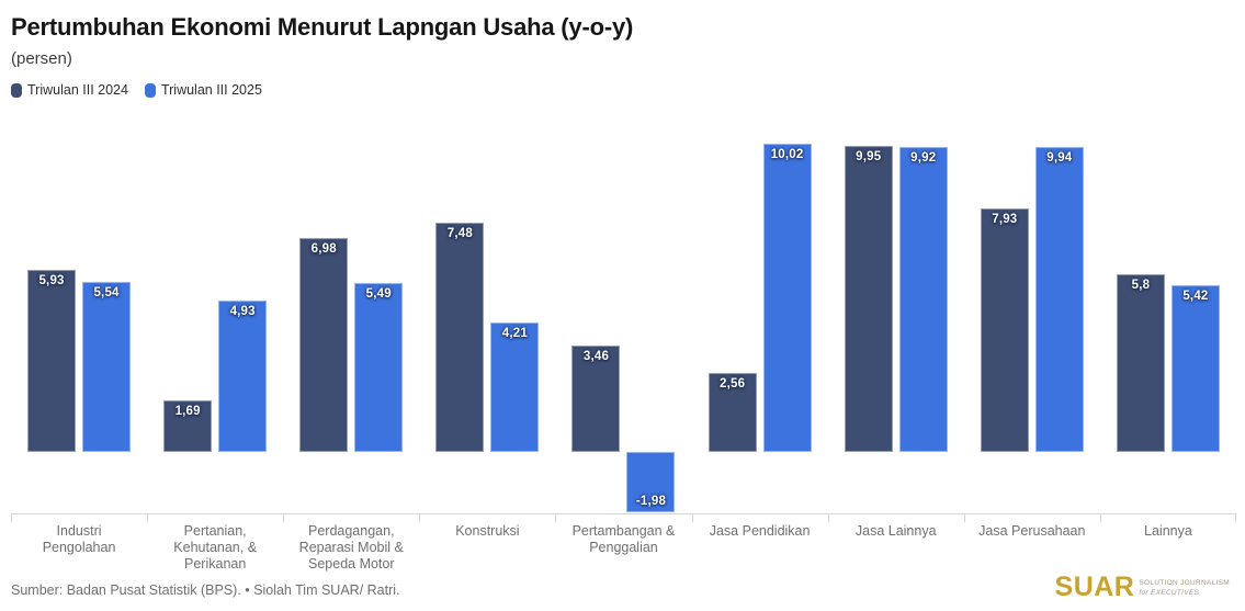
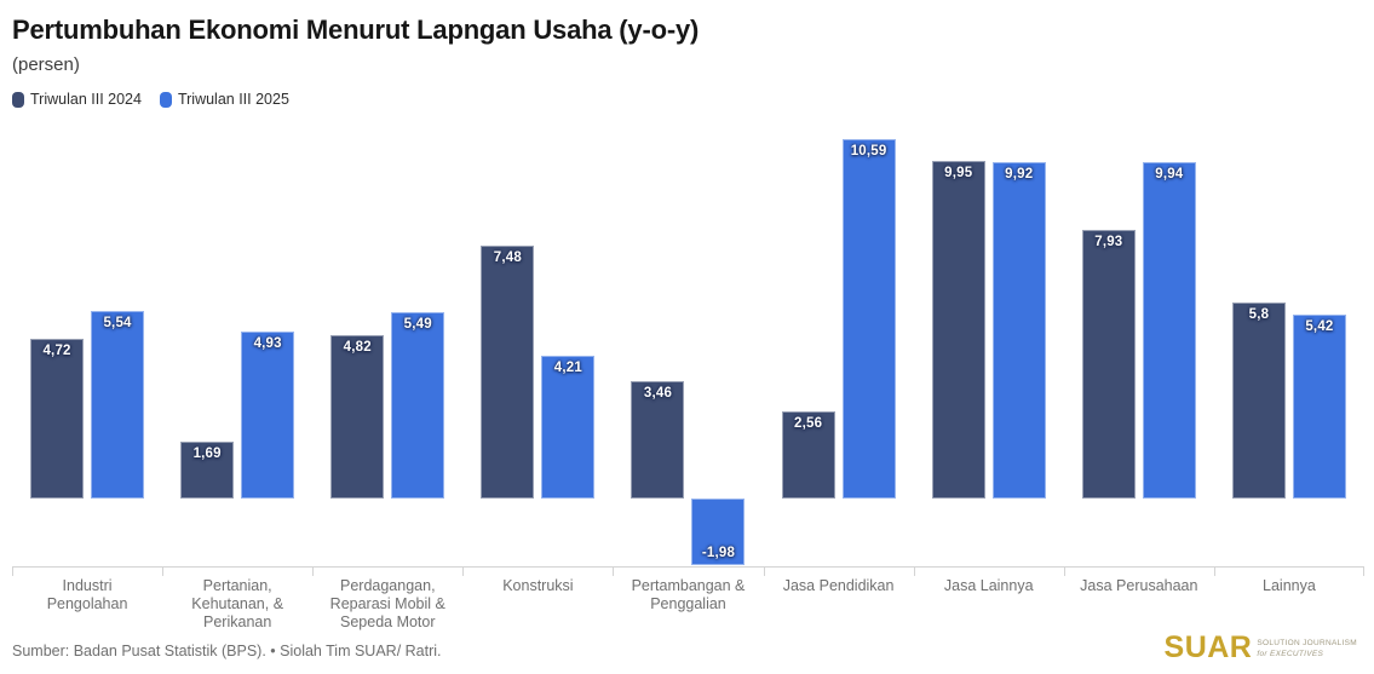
Triwulan III 2024/Industri Pengolahan: 5,93 -> 4,72
Triwulan III 2024/Perdagangan, Reparasi Mobil & Sepeda Motor: 6,98 -> 4,82
Triwulan III 2025/Jasa Pendidikan: 10,02 -> 10,59
